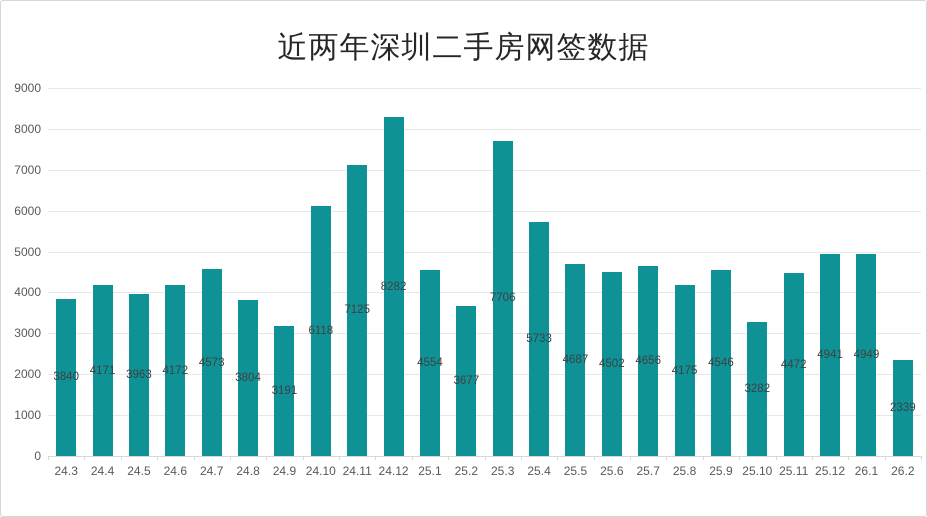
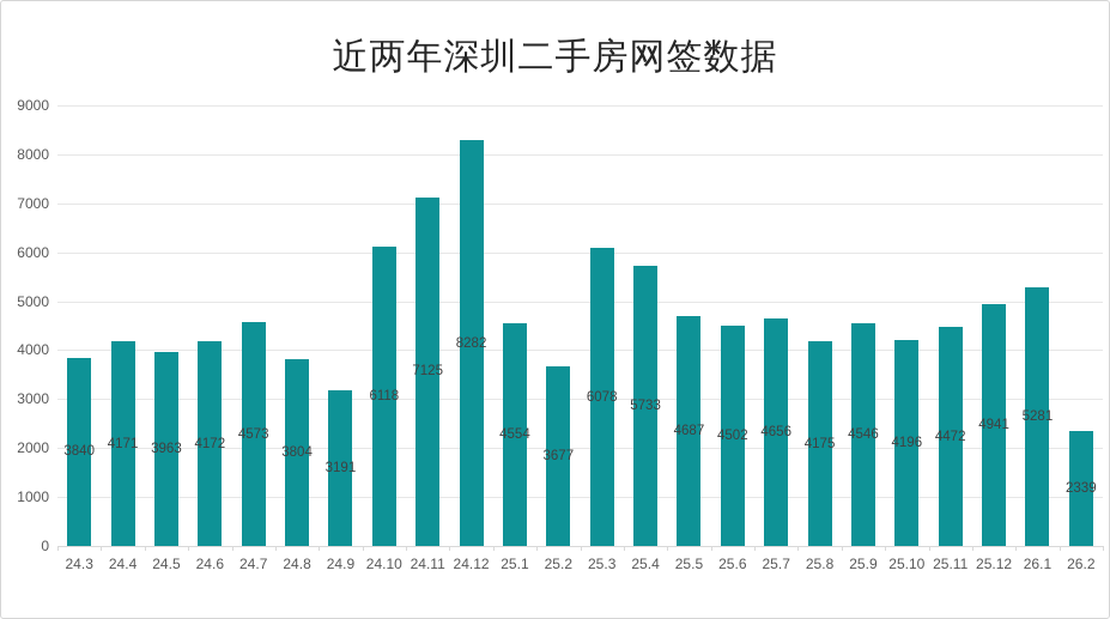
25.3: 7706 -> 6078
25.10: 3282 -> 4196
26.1: 4949 -> 5281
